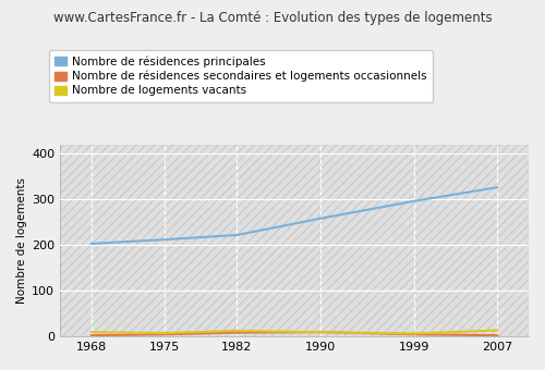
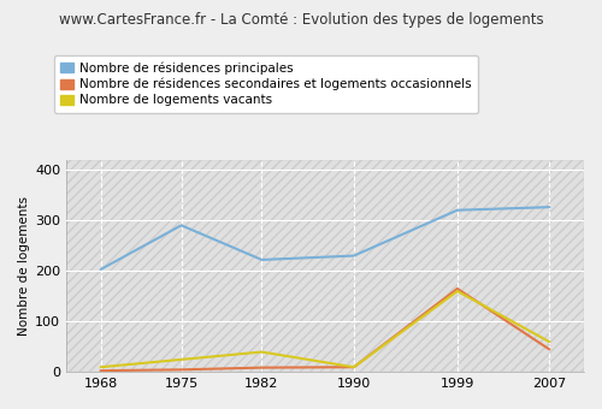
Nombre de résidences principales/1975: 212 -> 290
Nombre de logements vacants/1975: 8 -> 25
Nombre de logements vacants/1982: 13 -> 40
Nombre de résidences principales/1990: 258 -> 230
Nombre de résidences principales/1999: 296 -> 320
Nombre de résidences secondaires et logements occasionnels/1999: 5 -> 165
Nombre de logements vacants/1999: 7 -> 160
Nombre de résidences secondaires et logements occasionnels/2007: 3 -> 45
Nombre de logements vacants/2007: 14 -> 60
